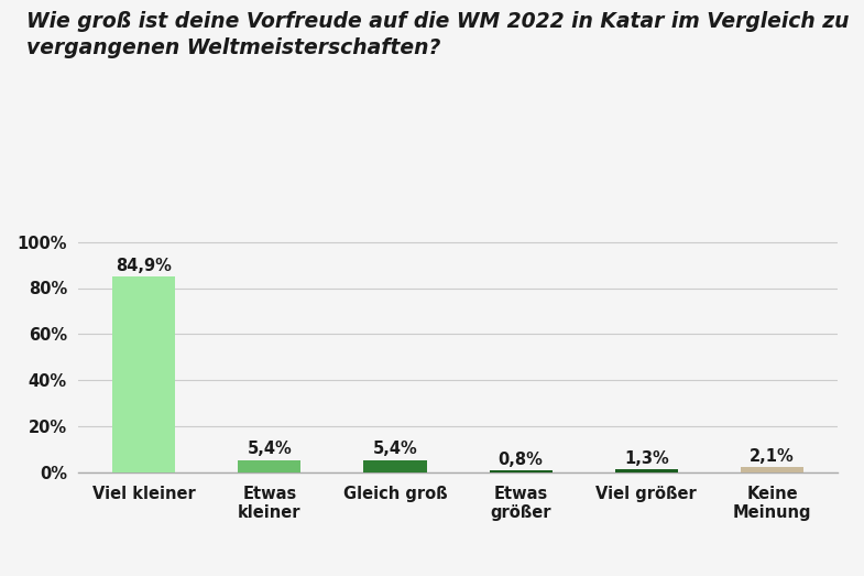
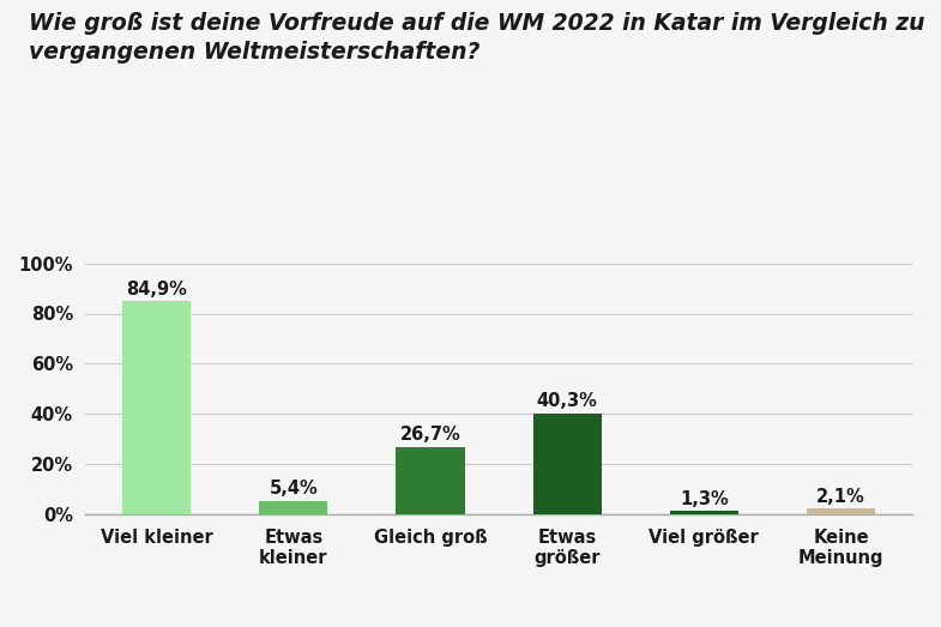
Gleich groß: 5,4% -> 26,7%
Etwas größer: 0,8% -> 40,3%
